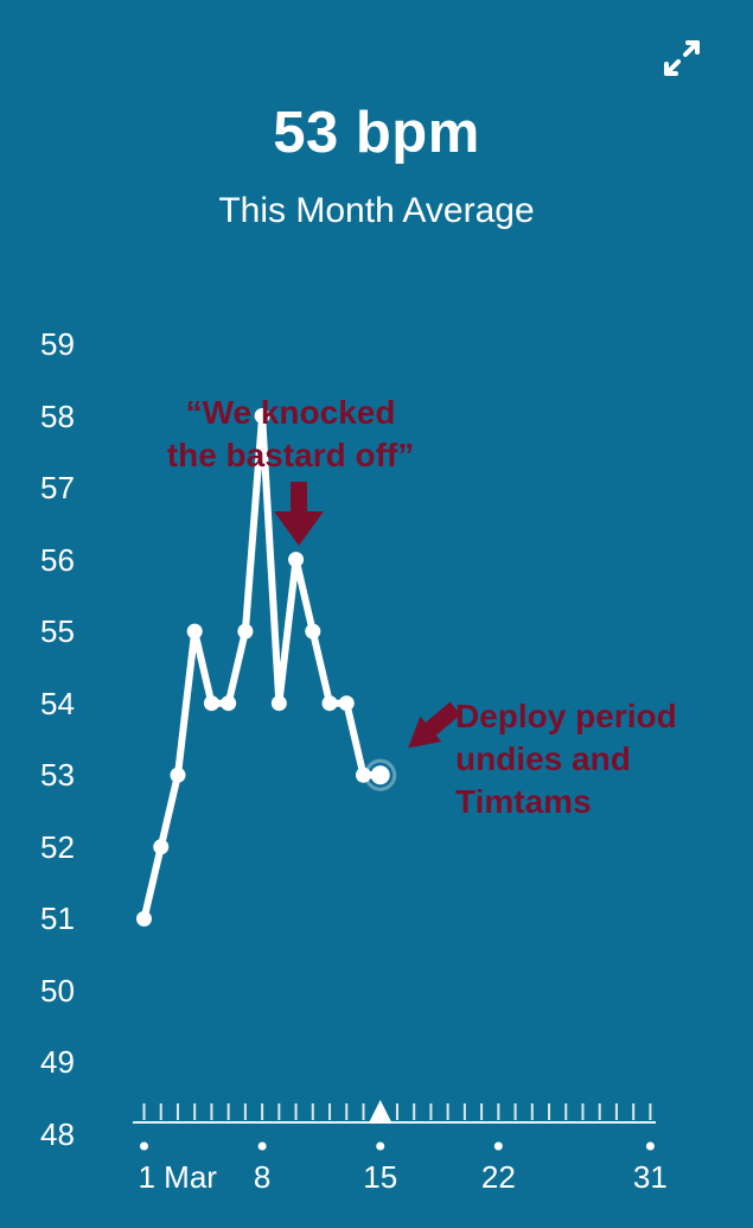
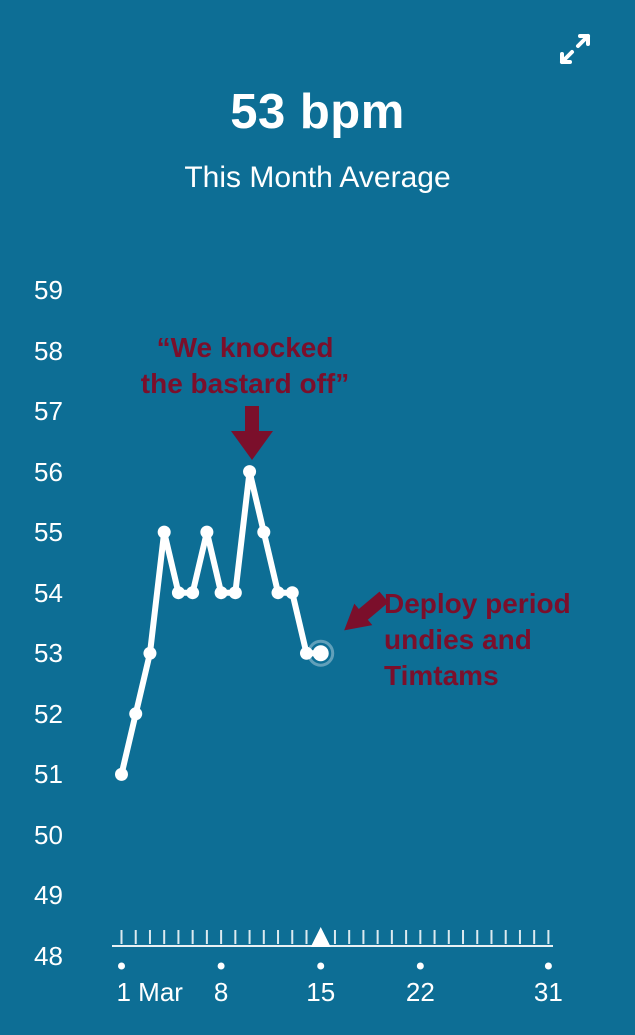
8: 58 -> 54
